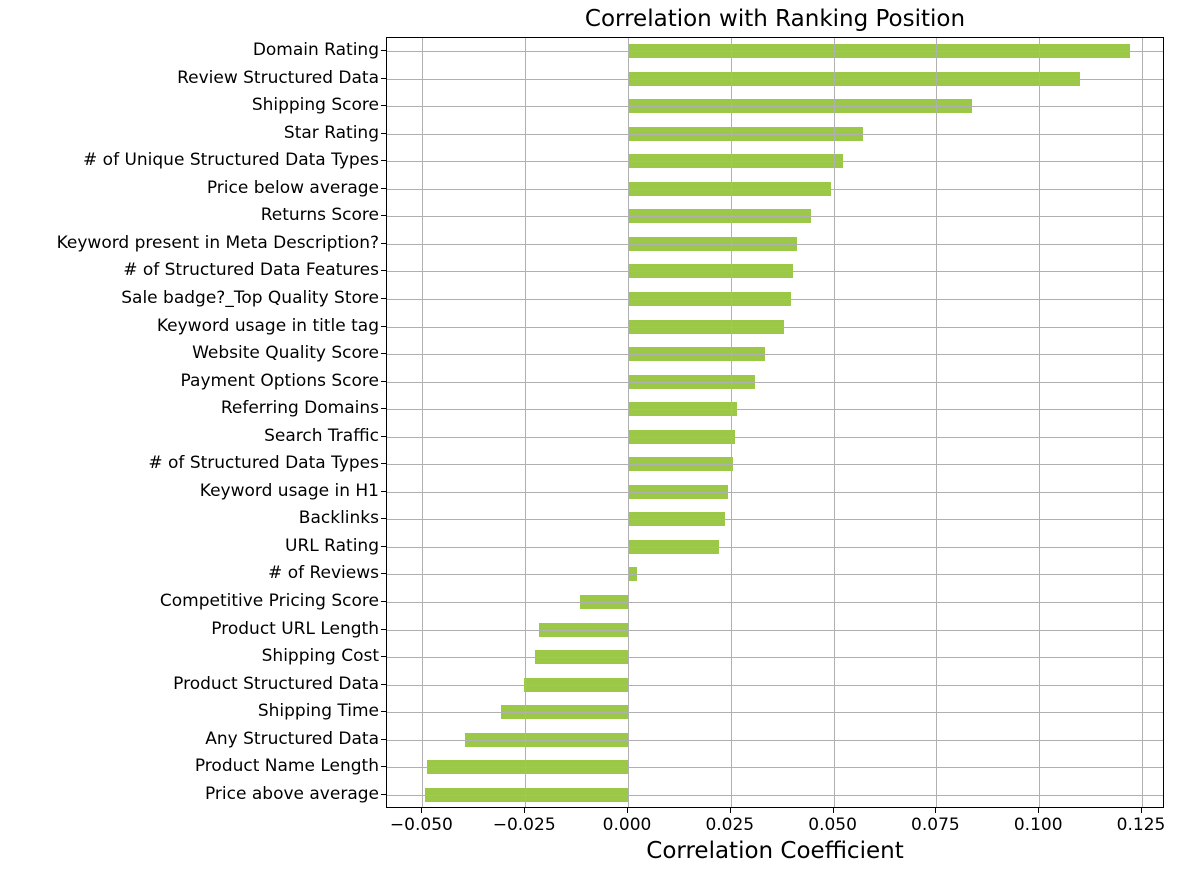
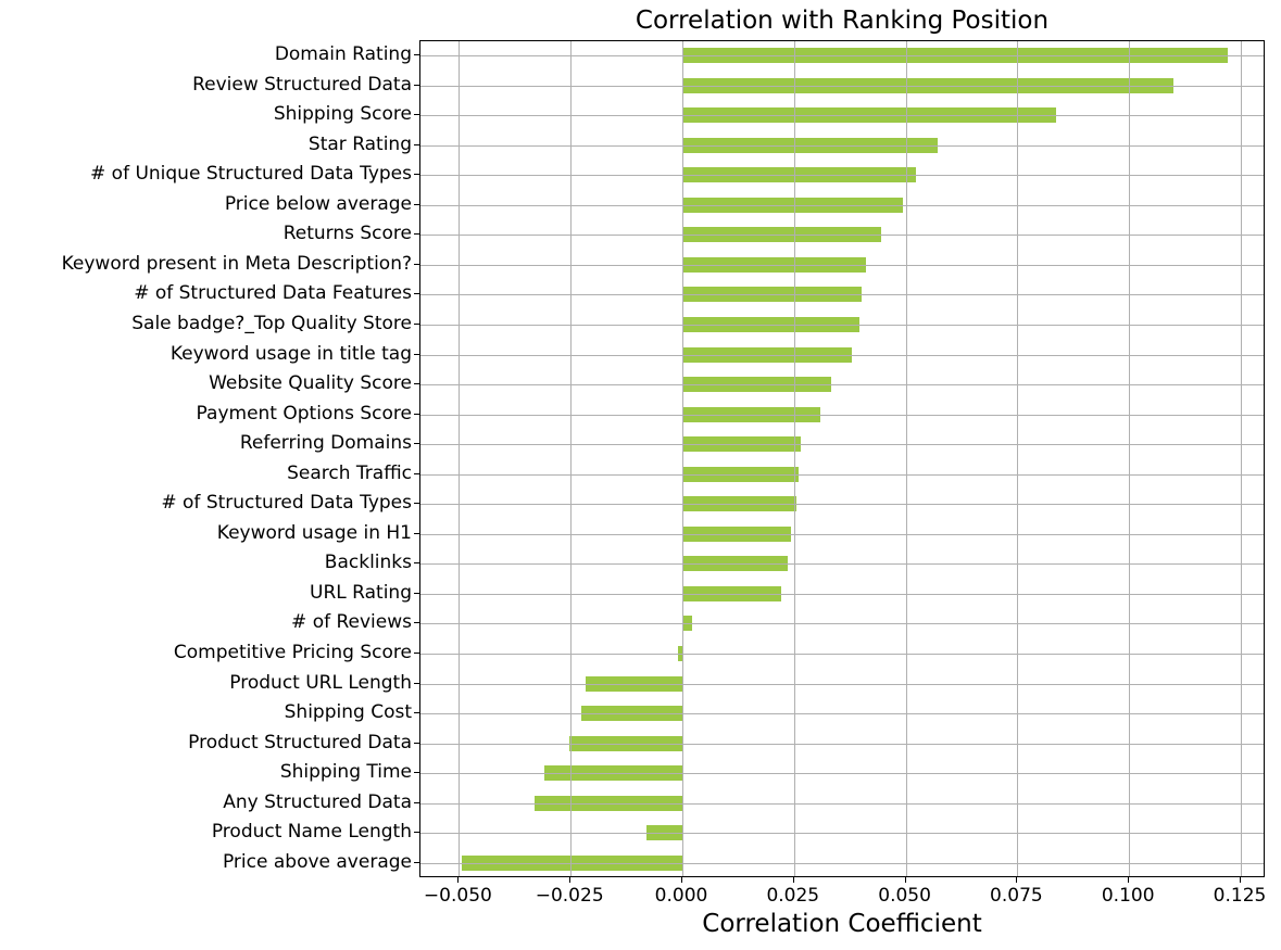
Competitive Pricing Score: -0.012 -> -0.001
Any Structured Data: -0.040 -> -0.033
Product Name Length: -0.049 -> -0.008
